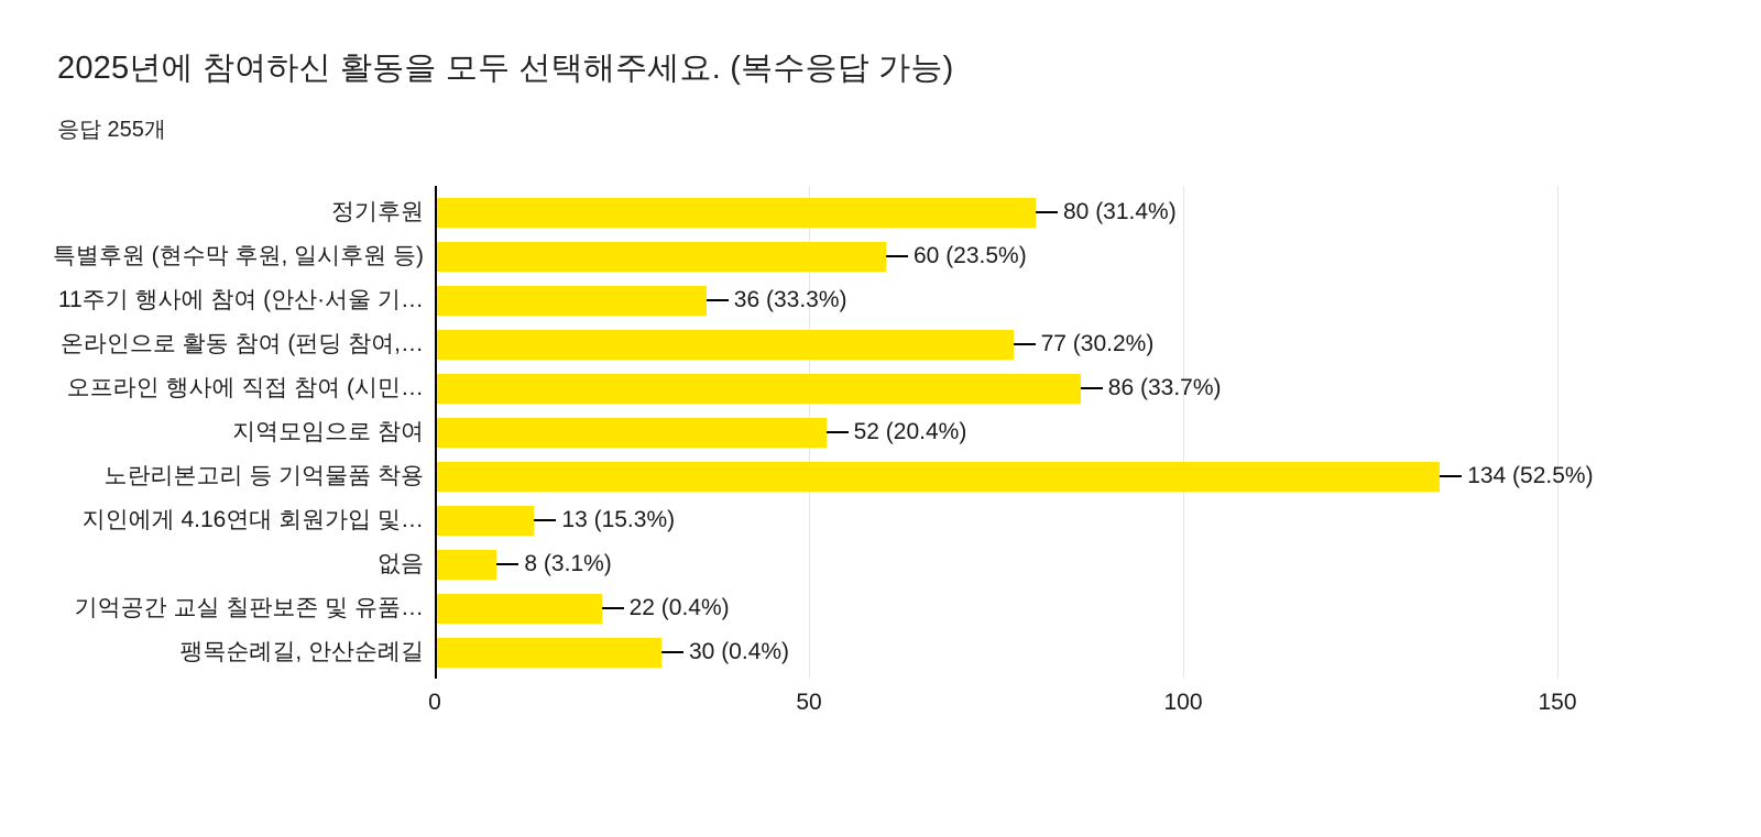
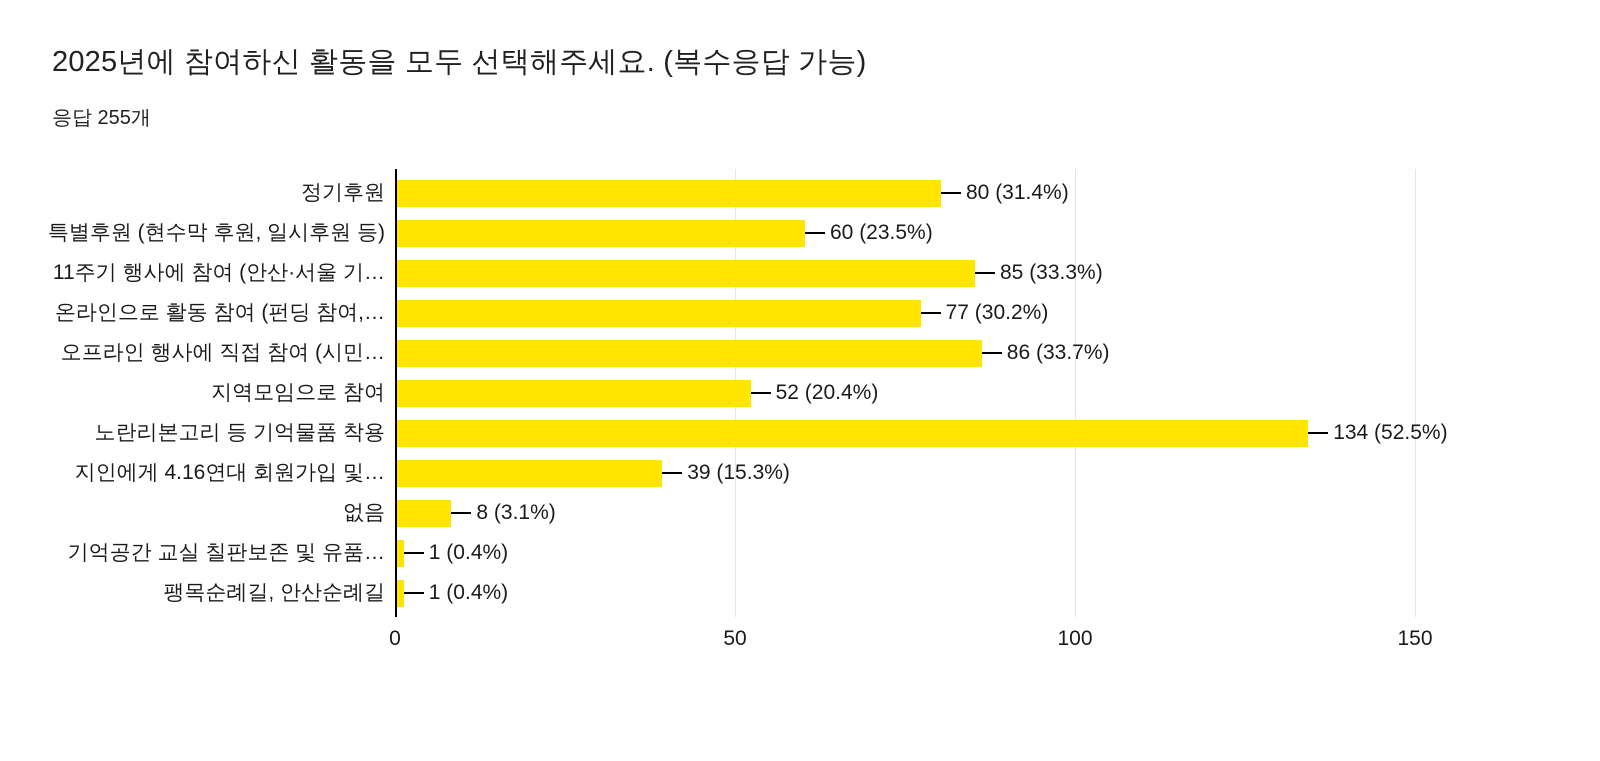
11주기 행사에 참여 (안산·서울 기…: 36 -> 85
지인에게 4.16연대 회원가입 및…: 13 -> 39
기억공간 교실 칠판보존 및 유품…: 22 -> 1
팽목순례길, 안산순례길: 30 -> 1
